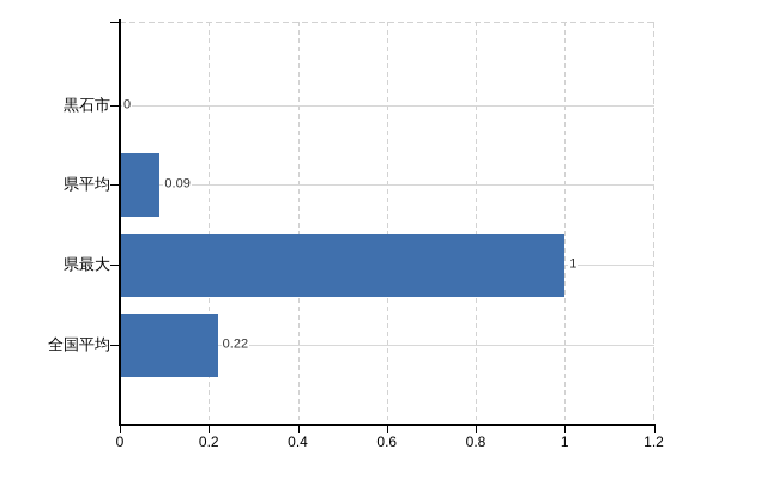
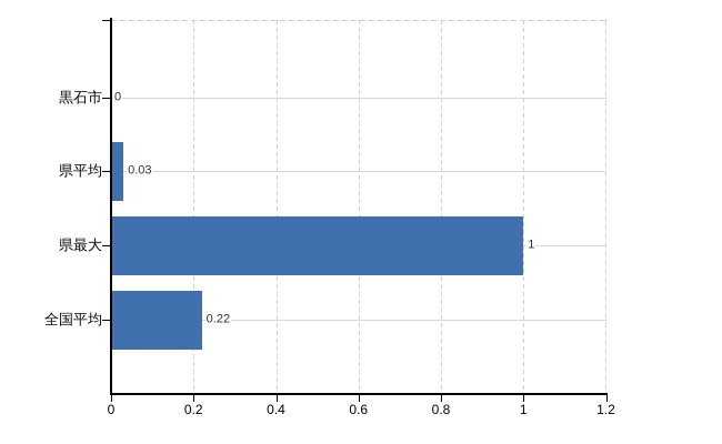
県平均: 0.09 -> 0.03
